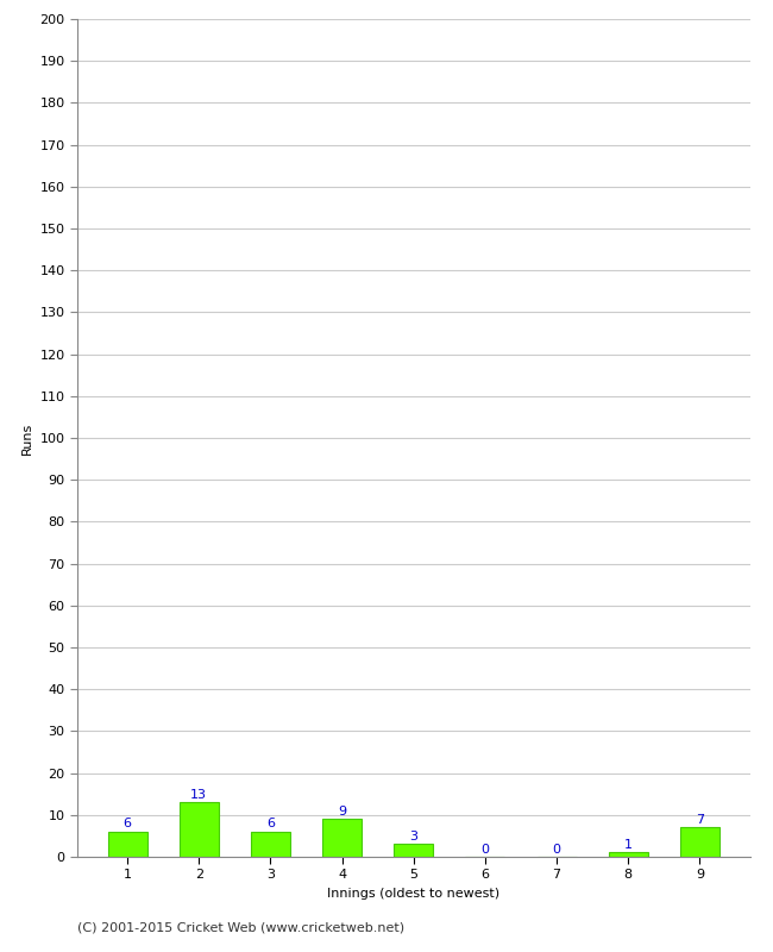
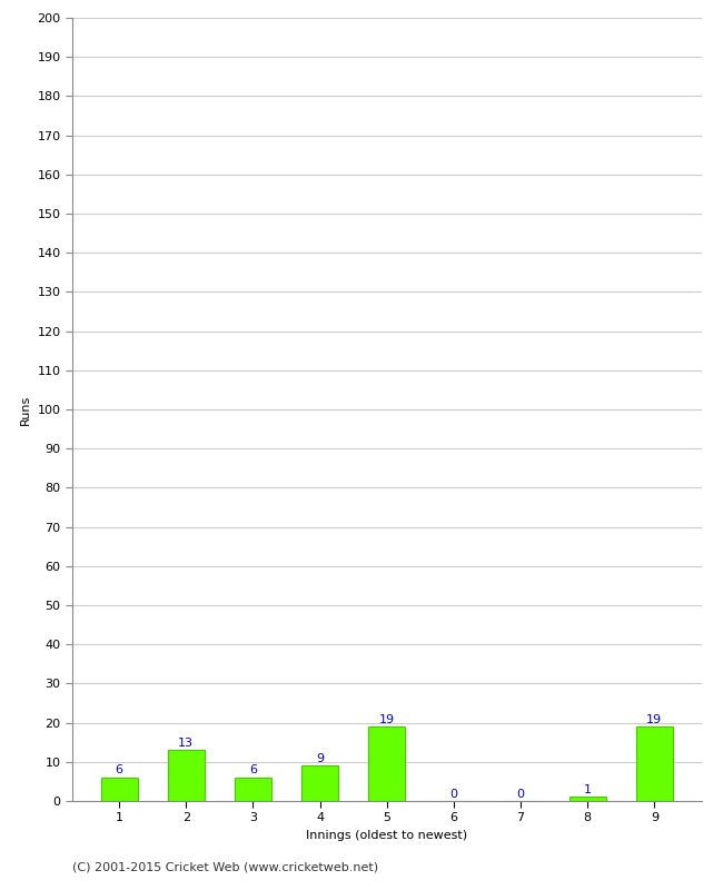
5: 3 -> 19
9: 7 -> 19
